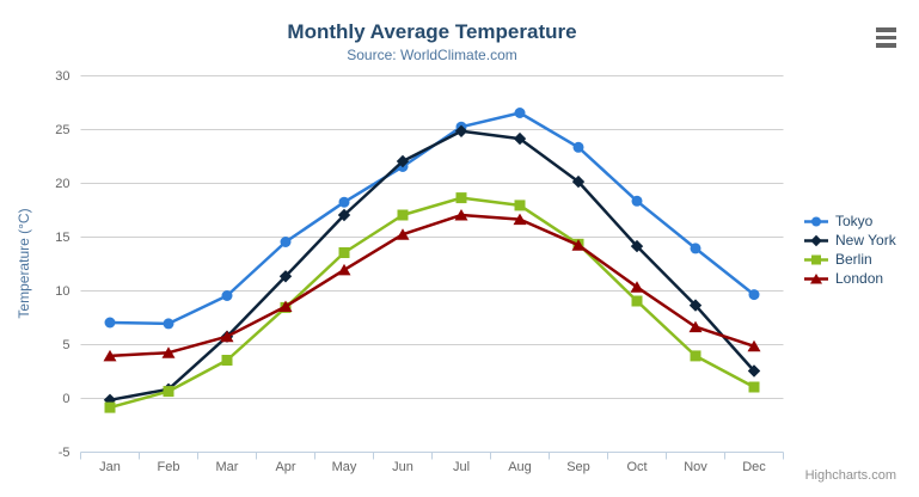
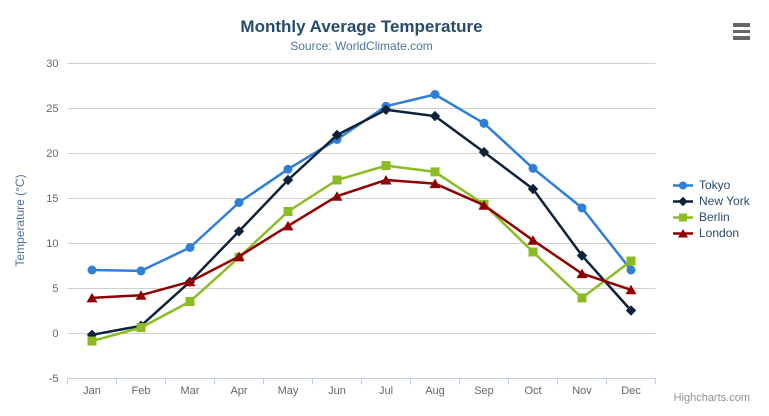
New York/Oct: 14 -> 16
Tokyo/Dec: 10 -> 7
Berlin/Dec: 1 -> 8
